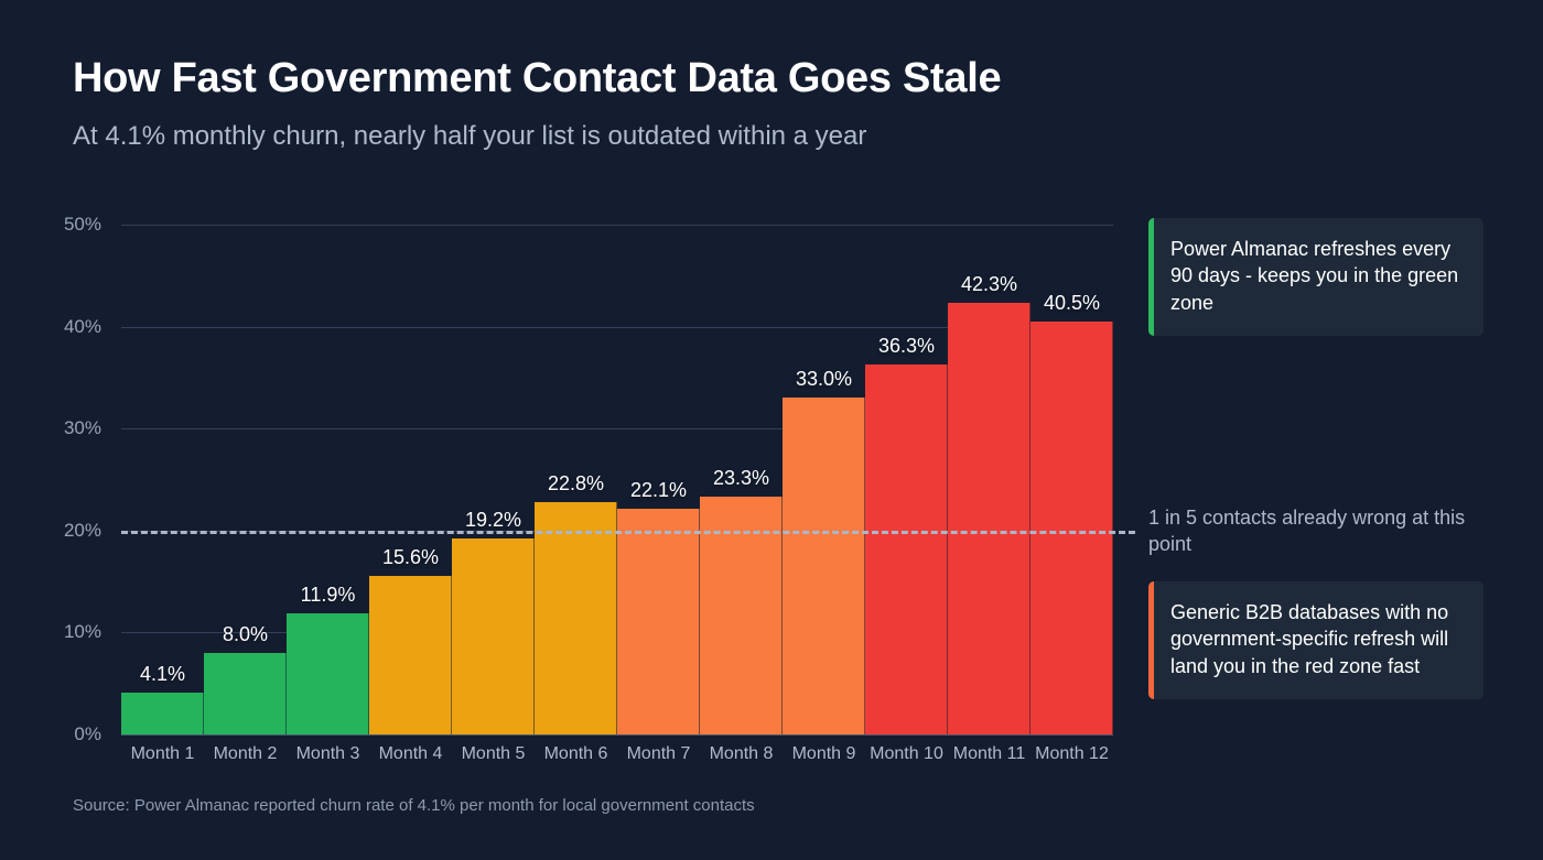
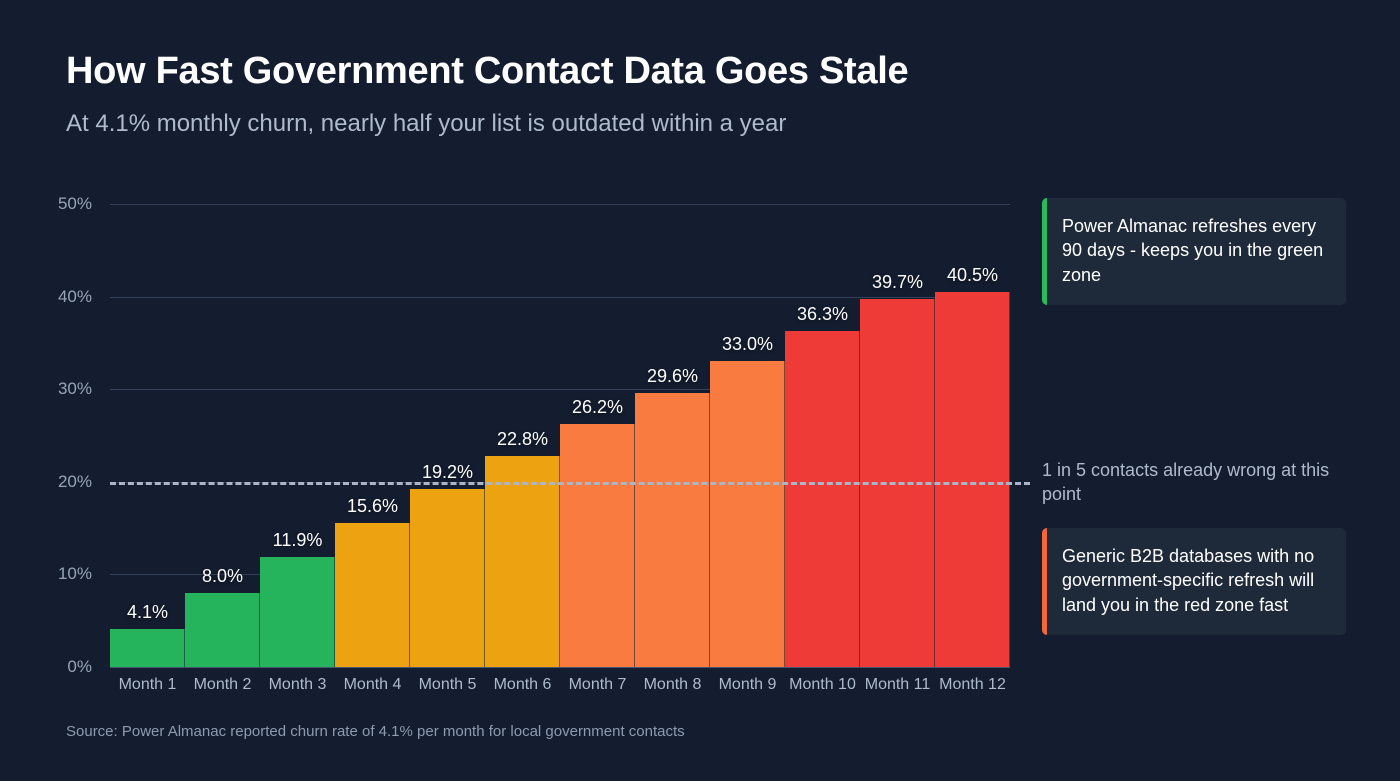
Month 7: 22.1% -> 26.2%
Month 8: 23.3% -> 29.6%
Month 11: 42.3% -> 39.7%
